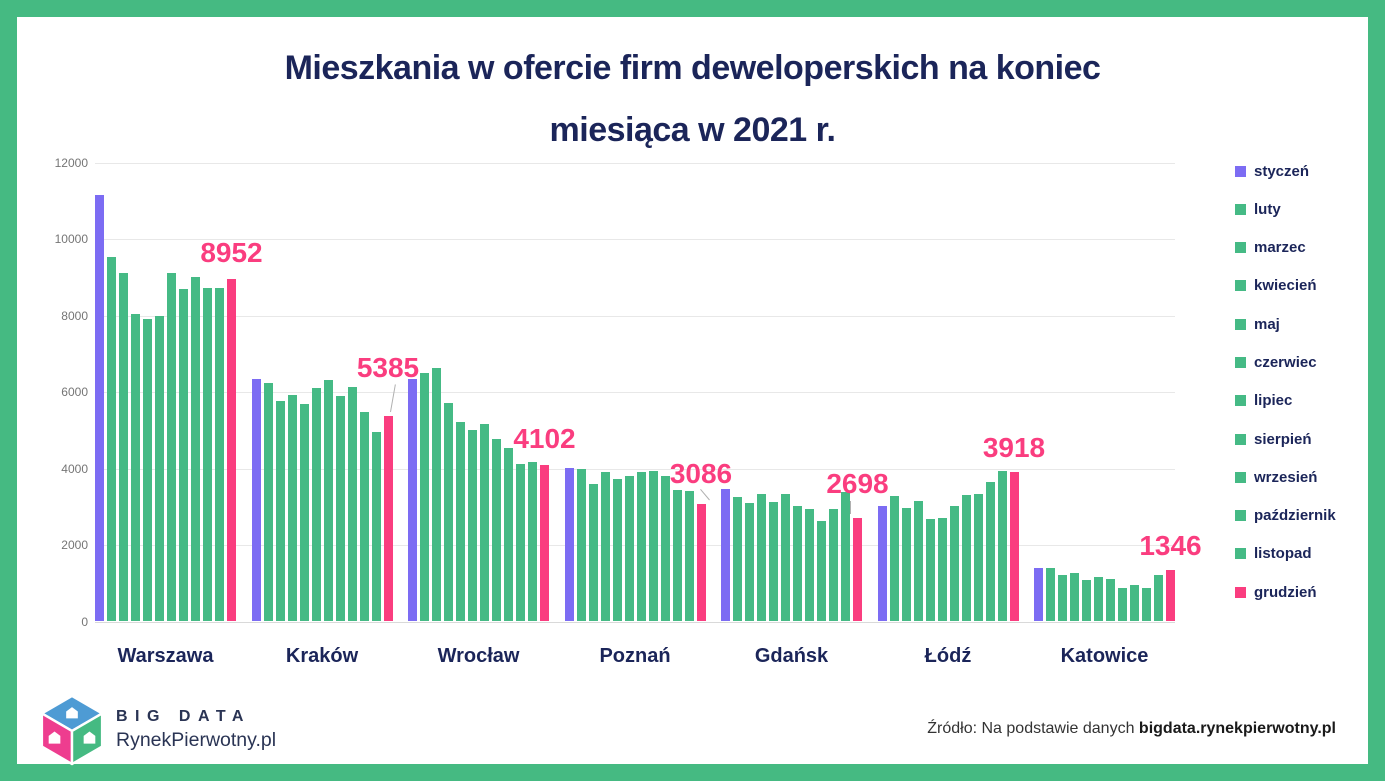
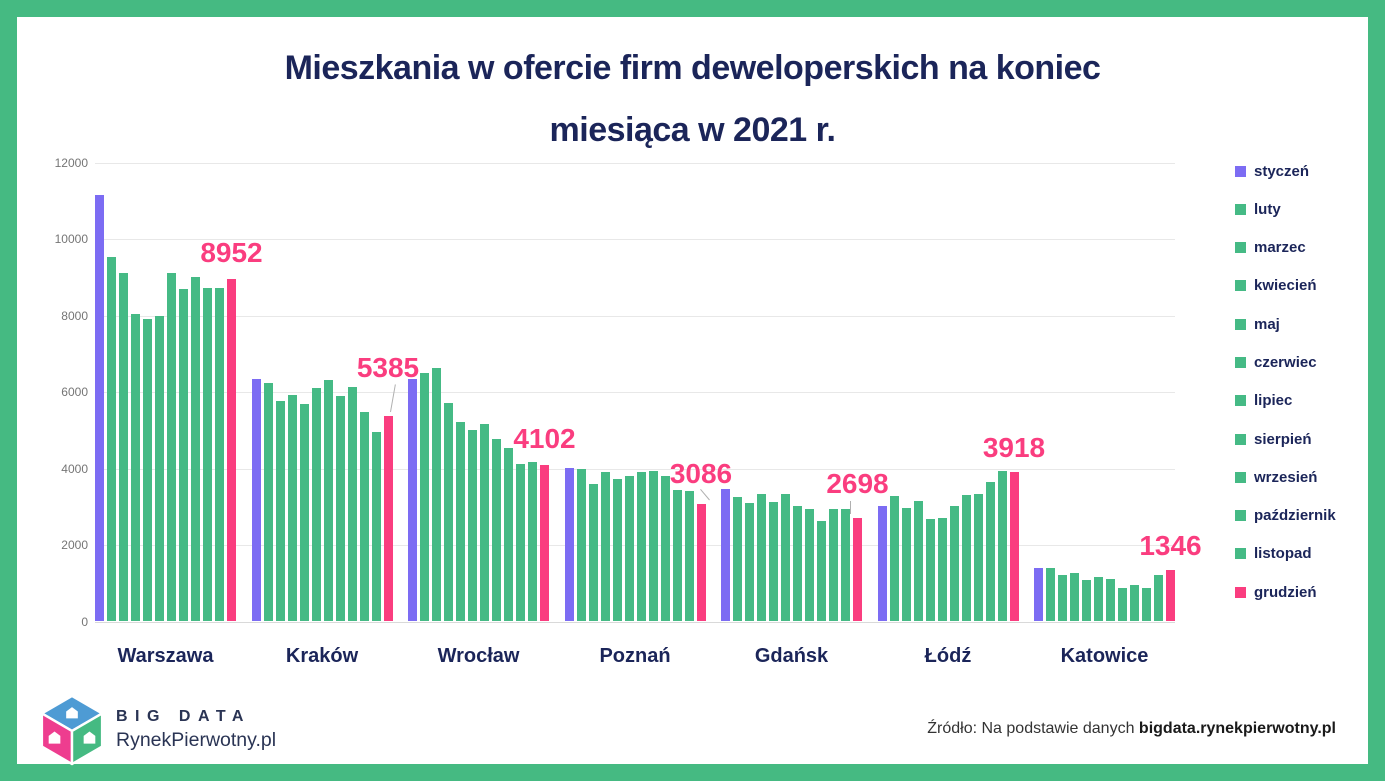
listopad/Gdańsk: 3400 -> 3000
